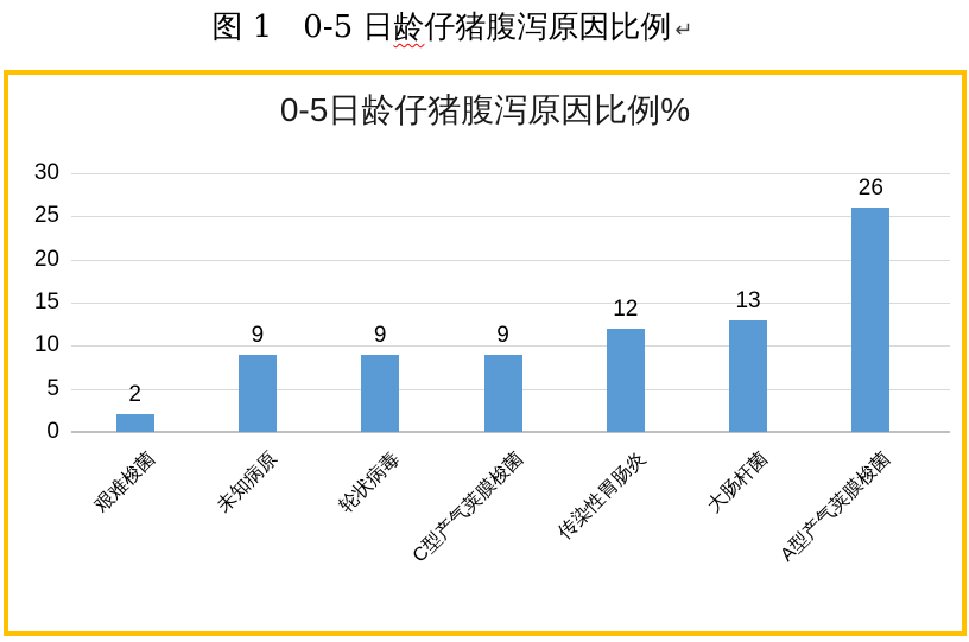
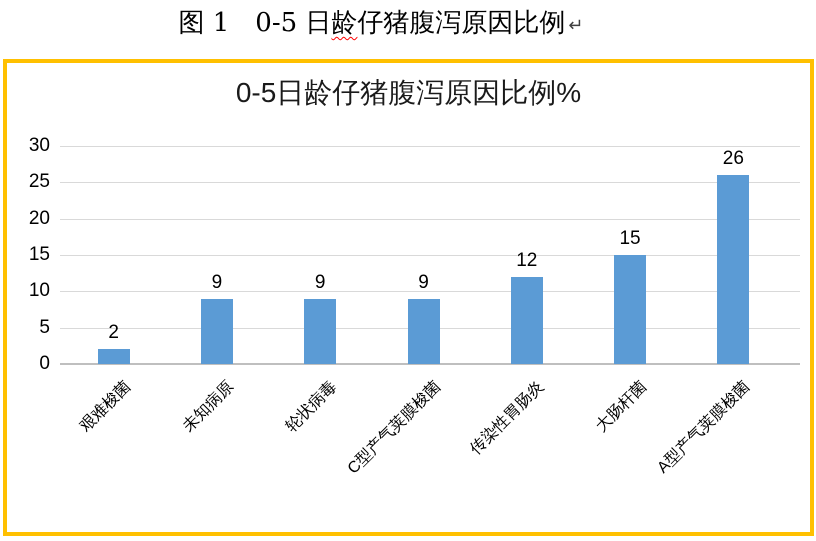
大肠杆菌: 13 -> 15
